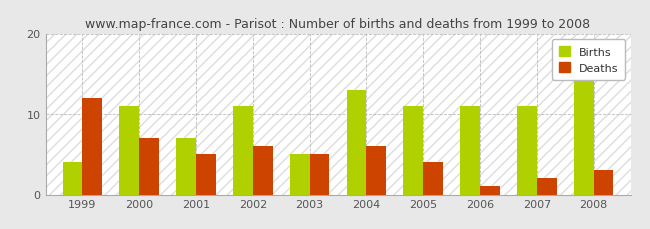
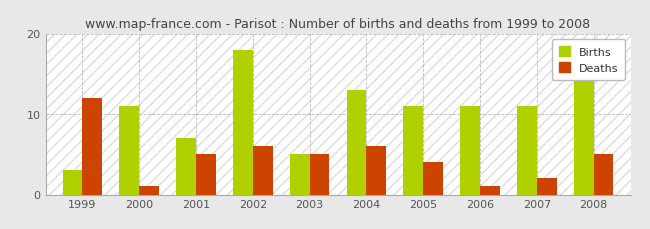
Births/1999: 4 -> 3
Deaths/2000: 7 -> 1
Births/2002: 11 -> 18
Deaths/2008: 3 -> 5
